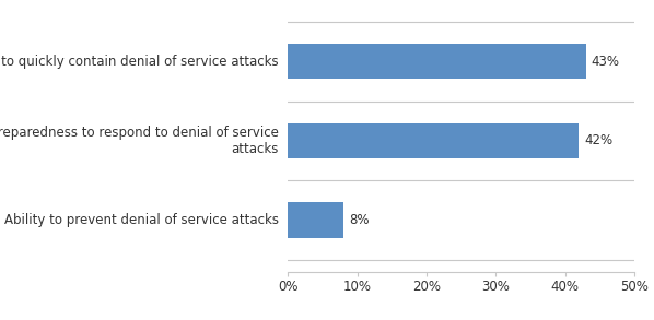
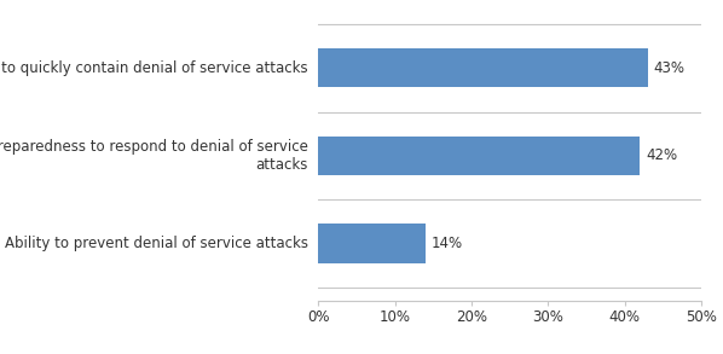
Ability to prevent denial of service attacks: 8% -> 14%
